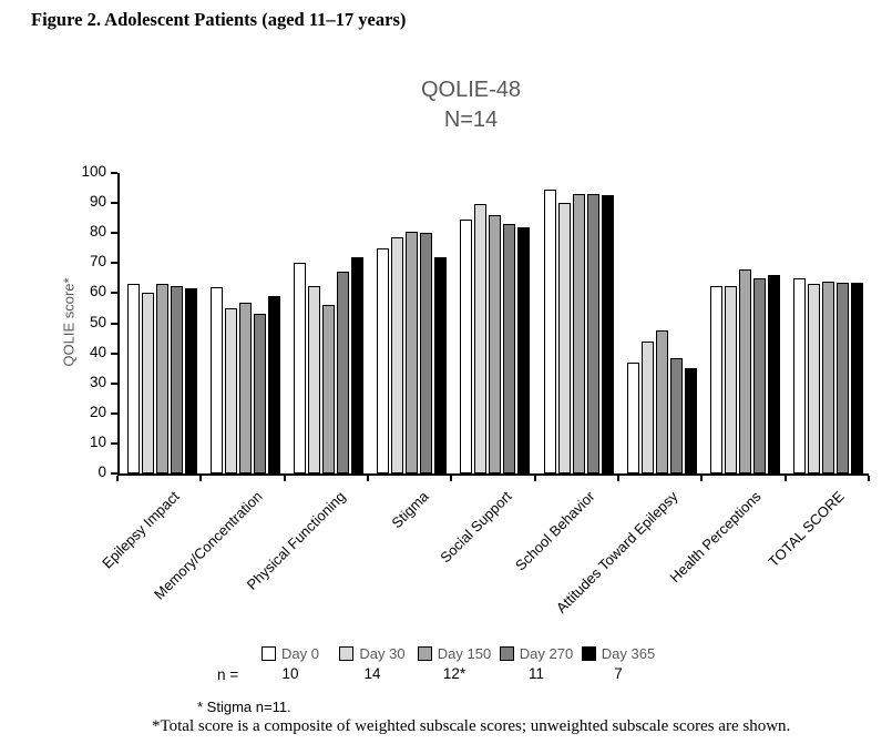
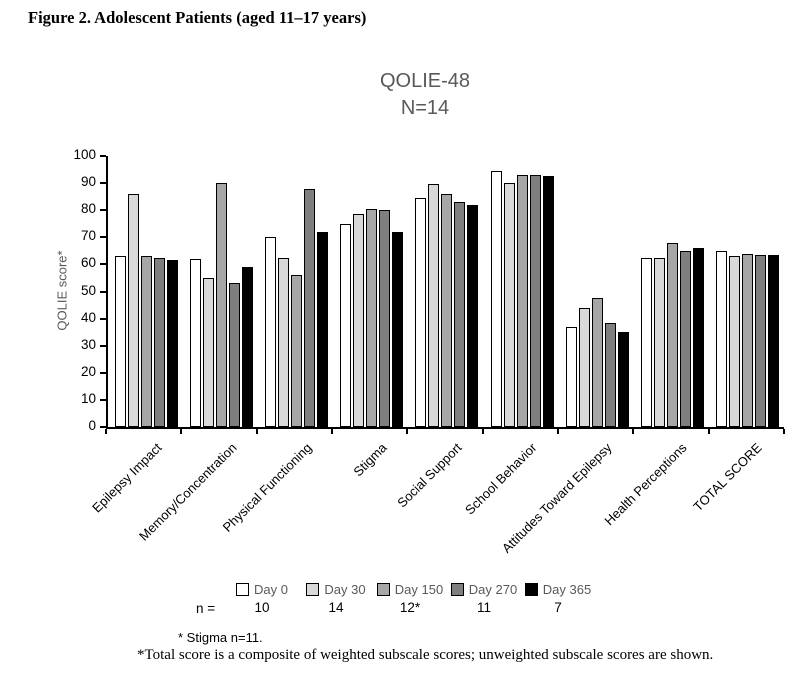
Day 30/Epilepsy Impact: 60 -> 86
Day 150/Memory/Concentration: 57 -> 90
Day 270/Physical Functioning: 67 -> 88
